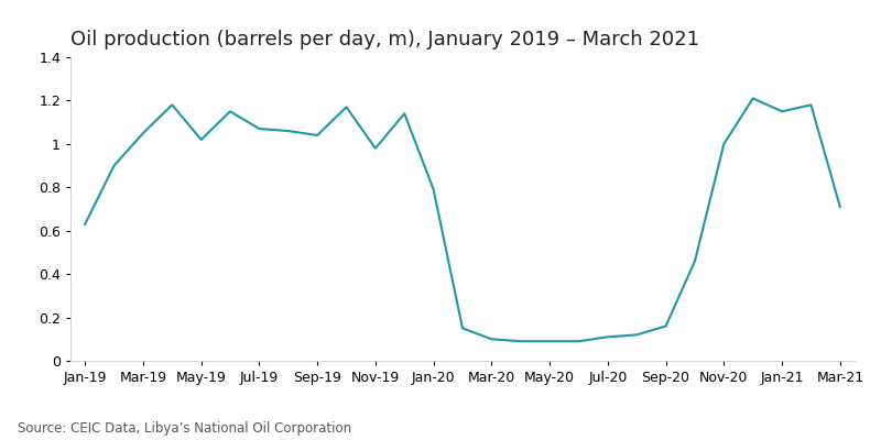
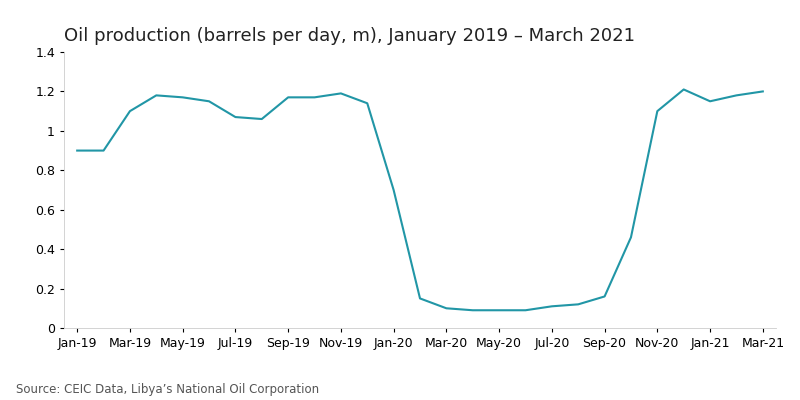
Jan-19: 0.63 -> 0.90
Mar-19: 1.05 -> 1.10
May-19: 1.02 -> 1.17
Sep-19: 1.04 -> 1.17
Nov-19: 0.98 -> 1.19
Jan-20: 0.79 -> 0.70
Nov-20: 1.00 -> 1.10
Mar-21: 0.71 -> 1.20
